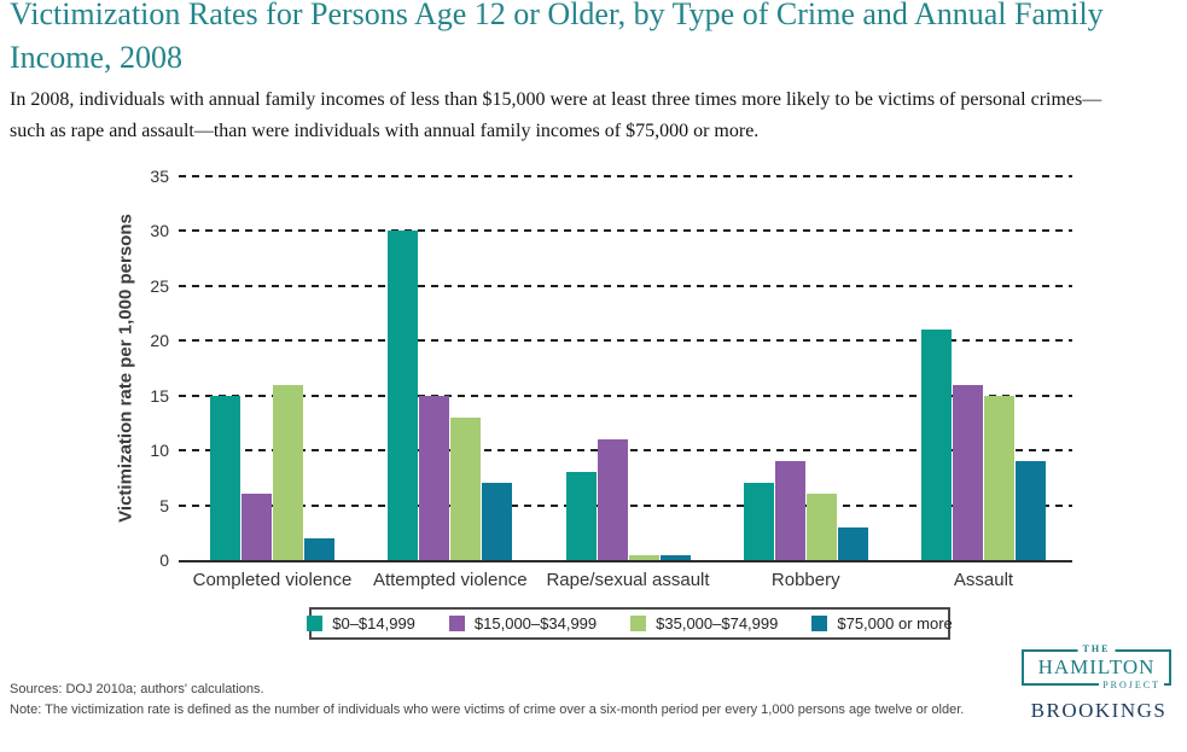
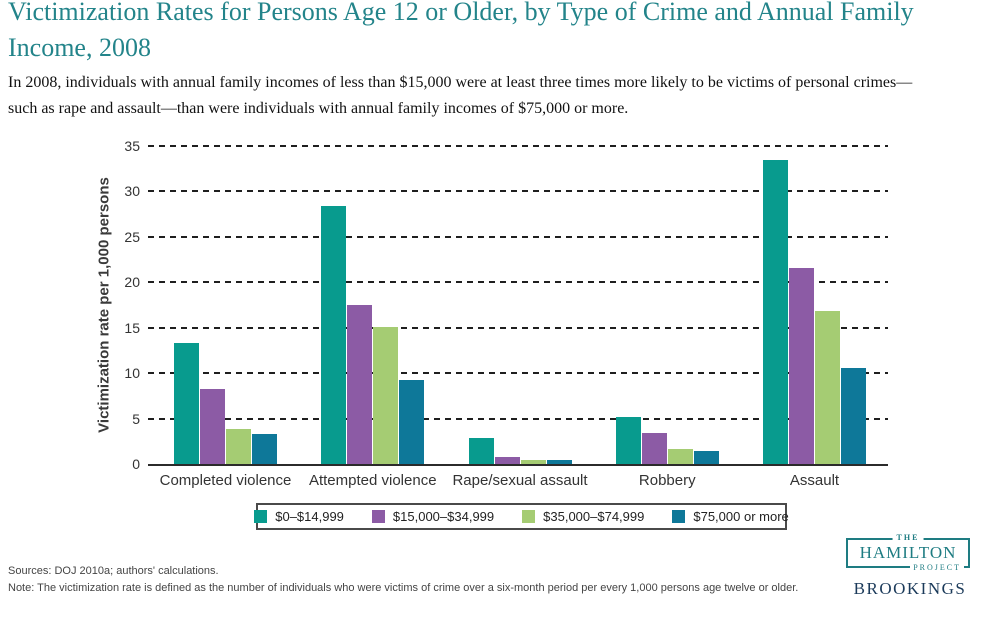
$0–$14,999/Completed violence: 15 -> 13
$15,000–$34,999/Completed violence: 6 -> 8
$35,000–$74,999/Completed violence: 16 -> 4
$75,000 or more/Completed violence: 2 -> 3
$0–$14,999/Attempted violence: 30 -> 28
$15,000–$34,999/Attempted violence: 15 -> 18
$35,000–$74,999/Attempted violence: 13 -> 15
$75,000 or more/Attempted violence: 7 -> 9
$0–$14,999/Rape/sexual assault: 8 -> 3
$15,000–$34,999/Rape/sexual assault: 11 -> 1
$0–$14,999/Robbery: 7 -> 5
$15,000–$34,999/Robbery: 9 -> 3
$35,000–$74,999/Robbery: 6 -> 2
$75,000 or more/Robbery: 3 -> 1
$0–$14,999/Assault: 21 -> 34
$15,000–$34,999/Assault: 16 -> 22
$35,000–$74,999/Assault: 15 -> 17
$75,000 or more/Assault: 9 -> 11
